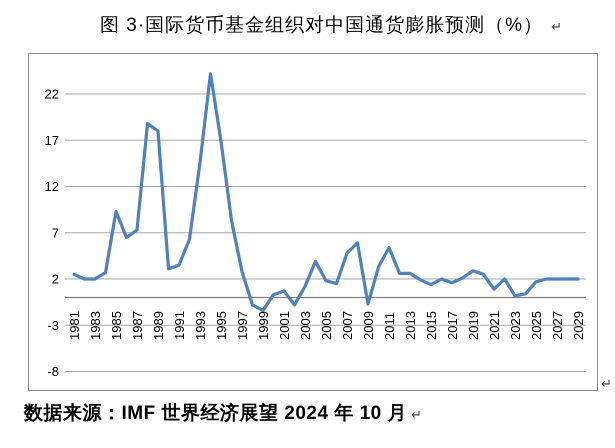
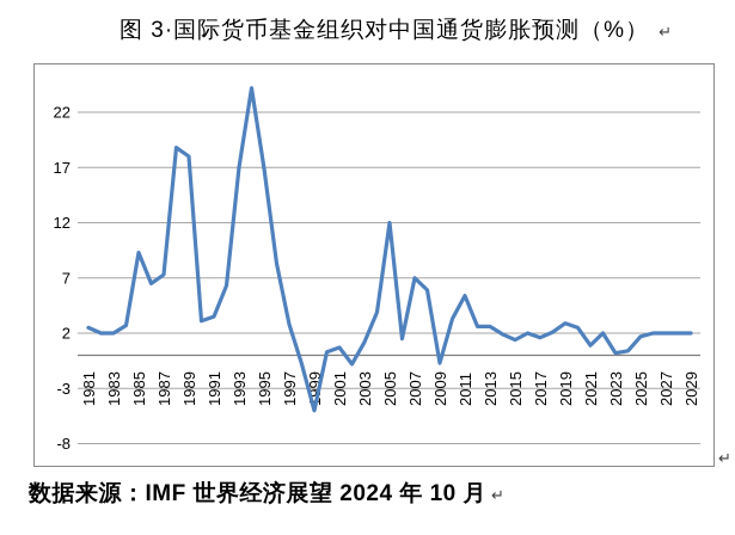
1993: 15 -> 17
1999: -1 -> -5
2005: 2 -> 12
2007: 5 -> 7
